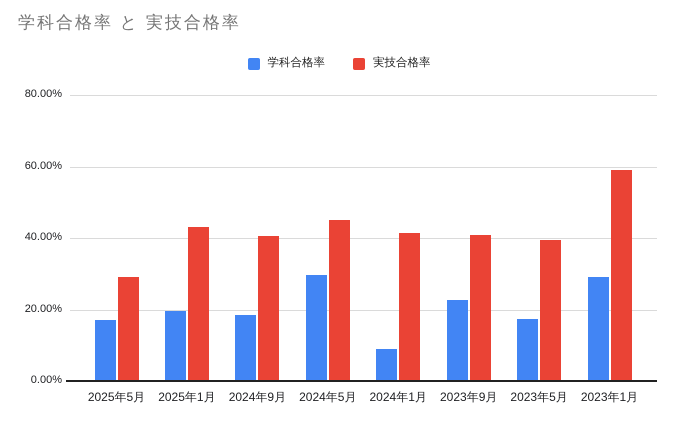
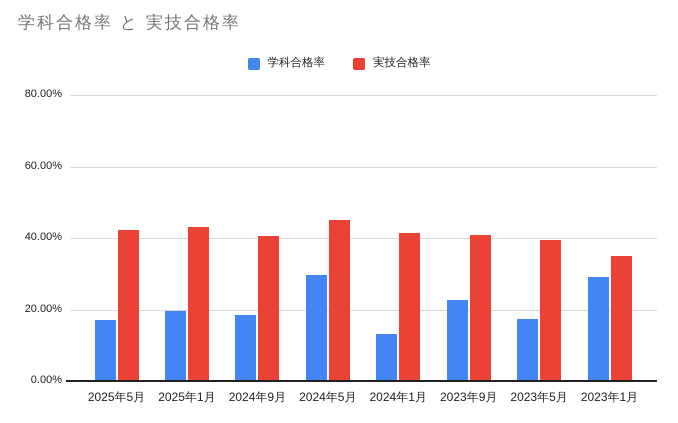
実技合格率/2025年5月: 29% -> 42%
学科合格率/2024年1月: 9% -> 13%
実技合格率/2023年1月: 59% -> 35%
